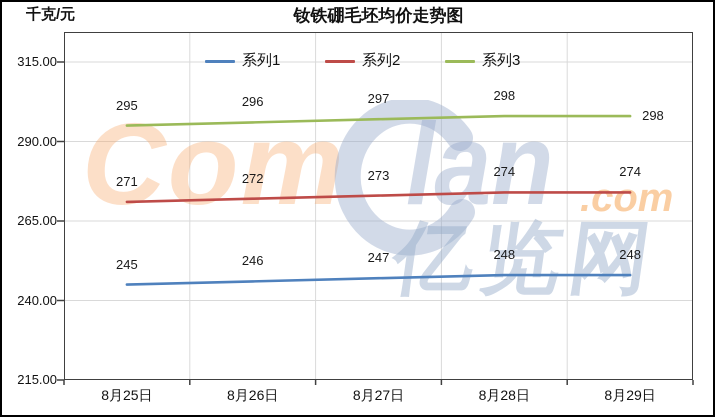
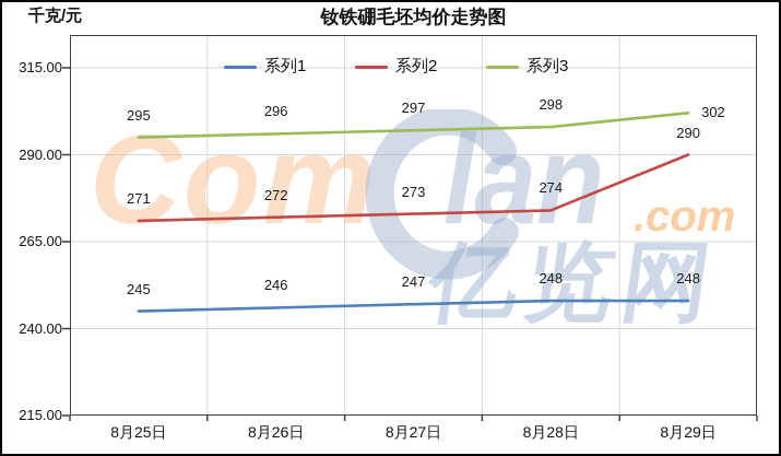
系列2/8月29日: 274 -> 290
系列3/8月29日: 298 -> 302
